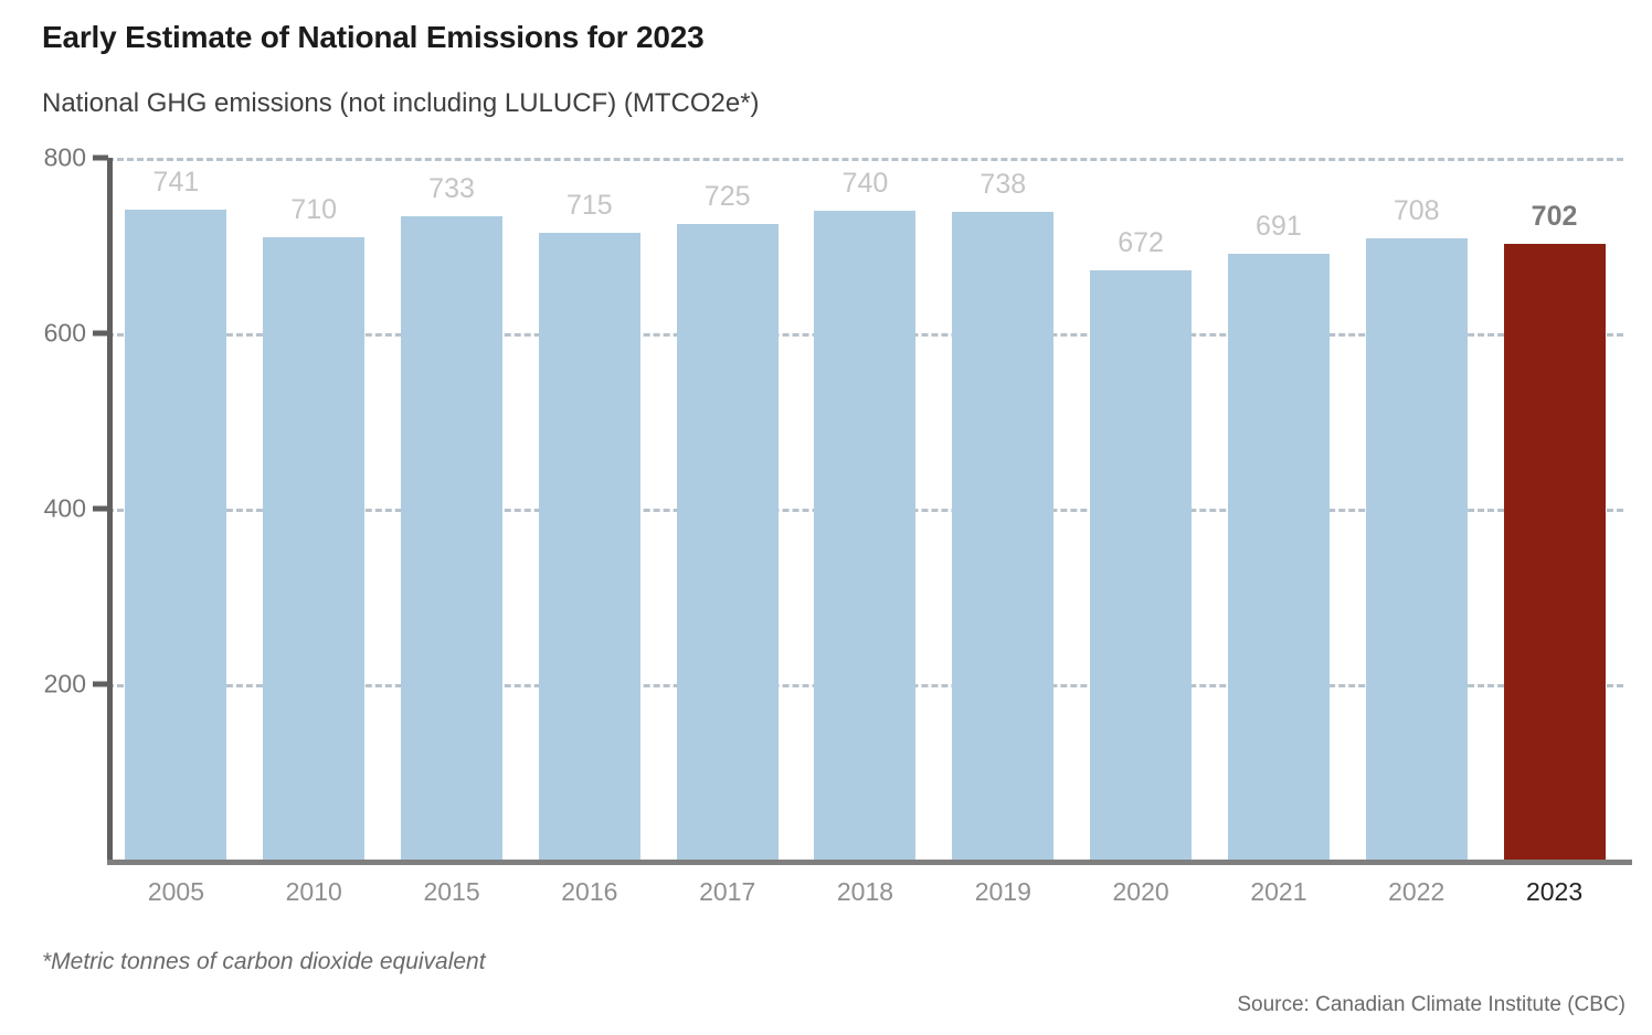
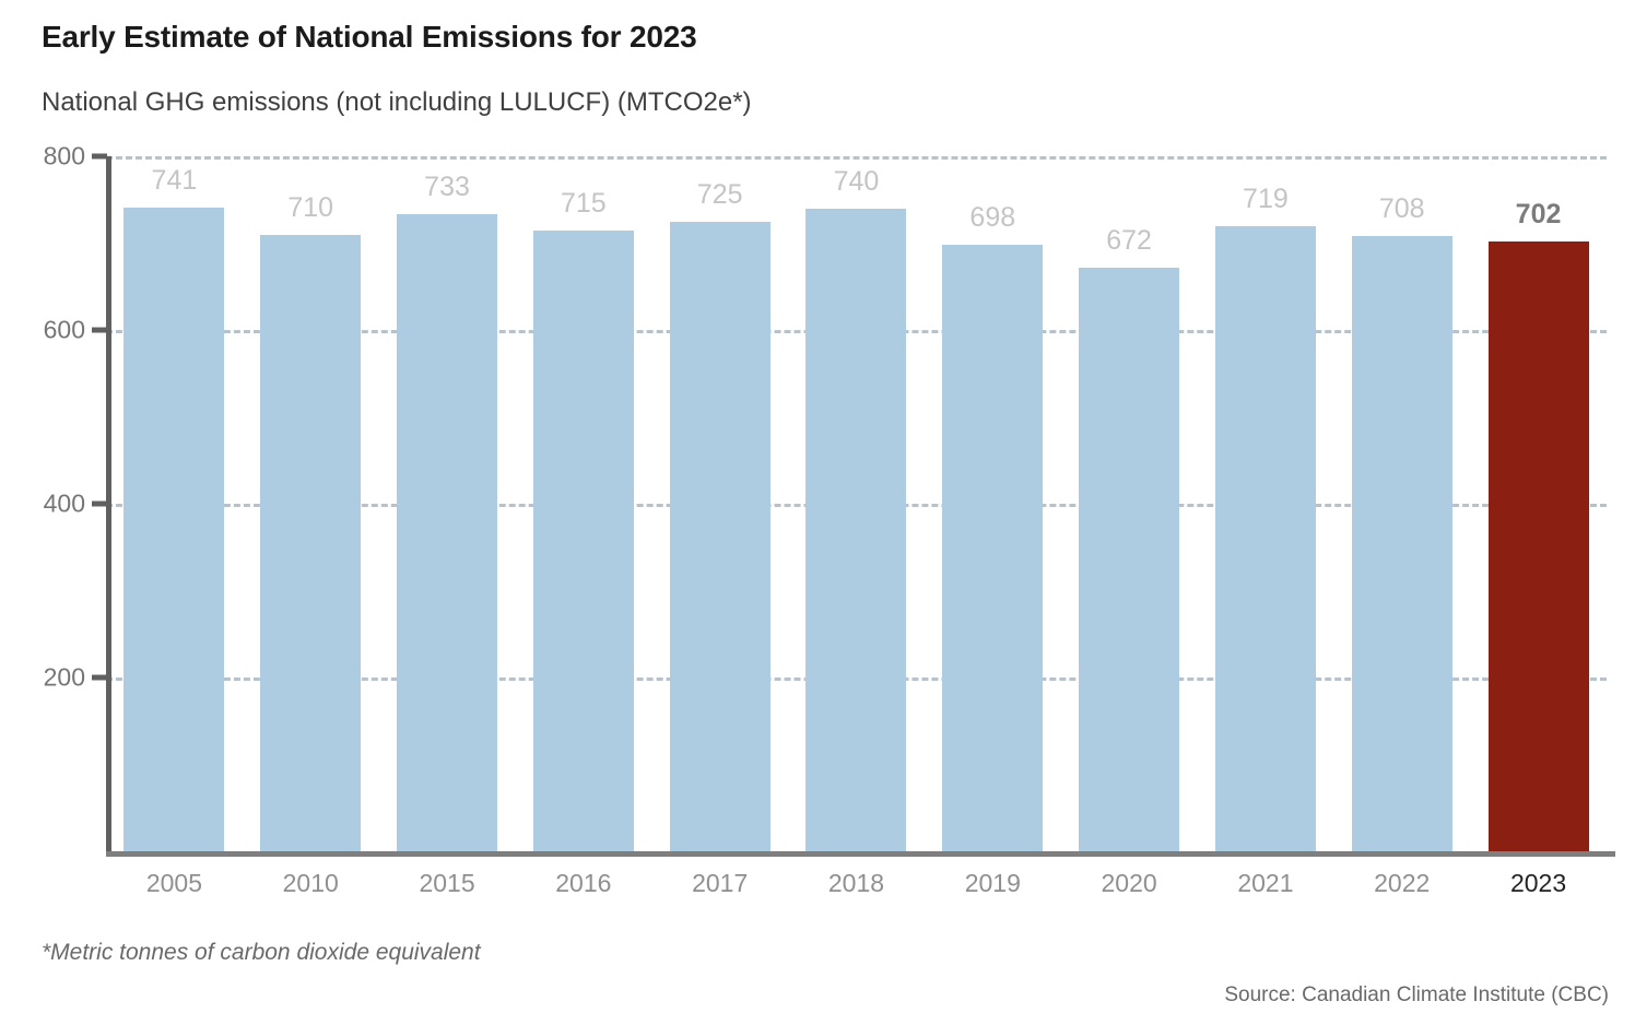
2019: 738 -> 698
2021: 691 -> 719
